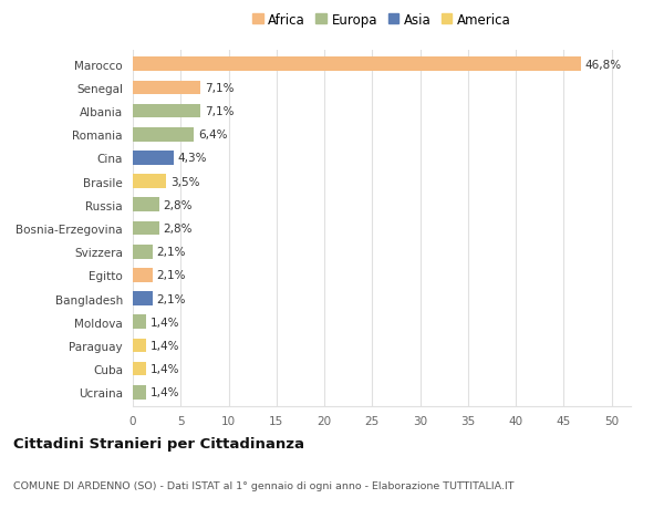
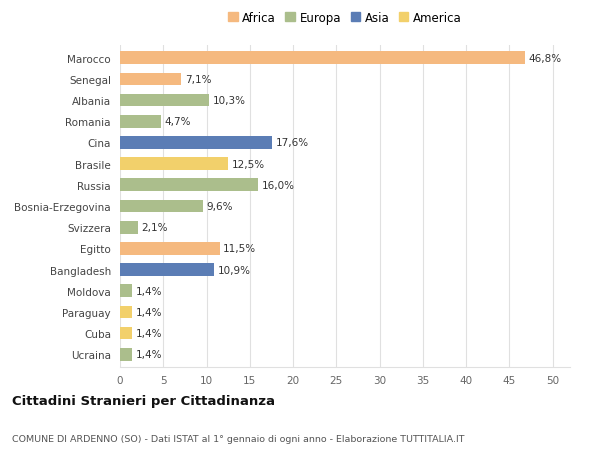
Albania: 7,1% -> 10,3%
Romania: 6,4% -> 4,7%
Cina: 4,3% -> 17,6%
Brasile: 3,5% -> 12,5%
Russia: 2,8% -> 16,0%
Bosnia-Erzegovina: 2,8% -> 9,6%
Egitto: 2,1% -> 11,5%
Bangladesh: 2,1% -> 10,9%
